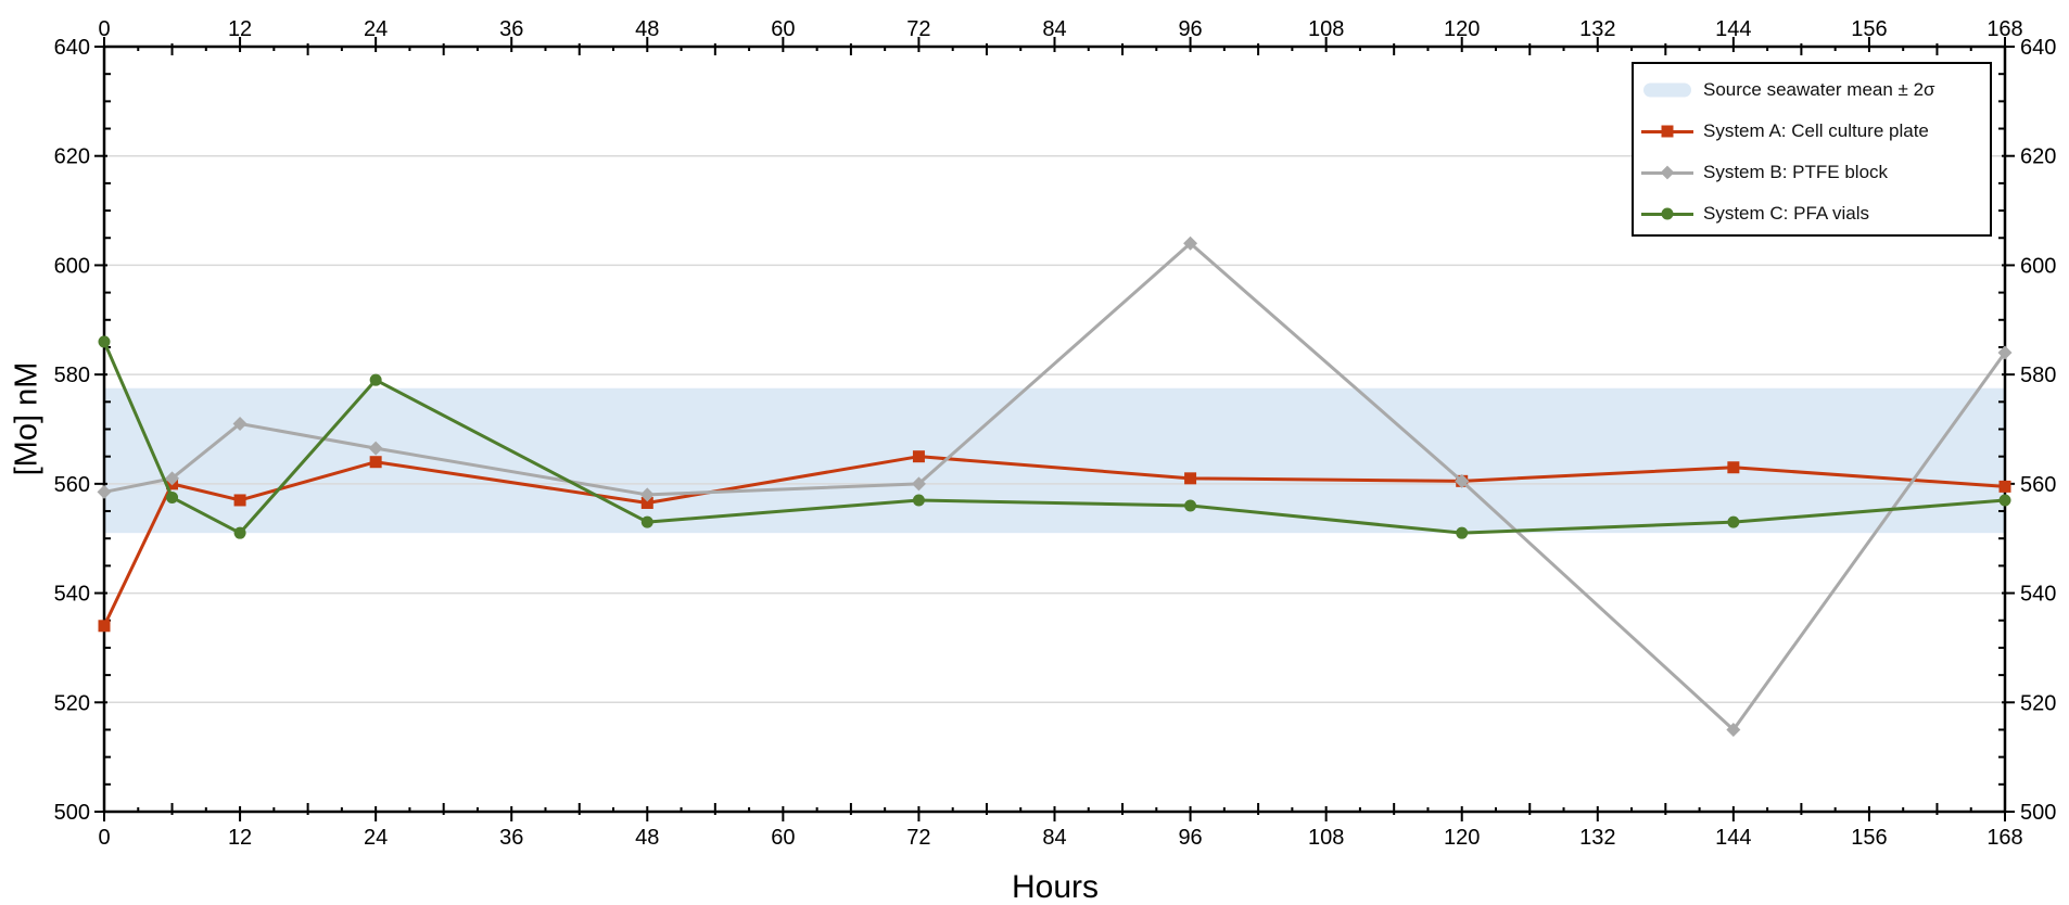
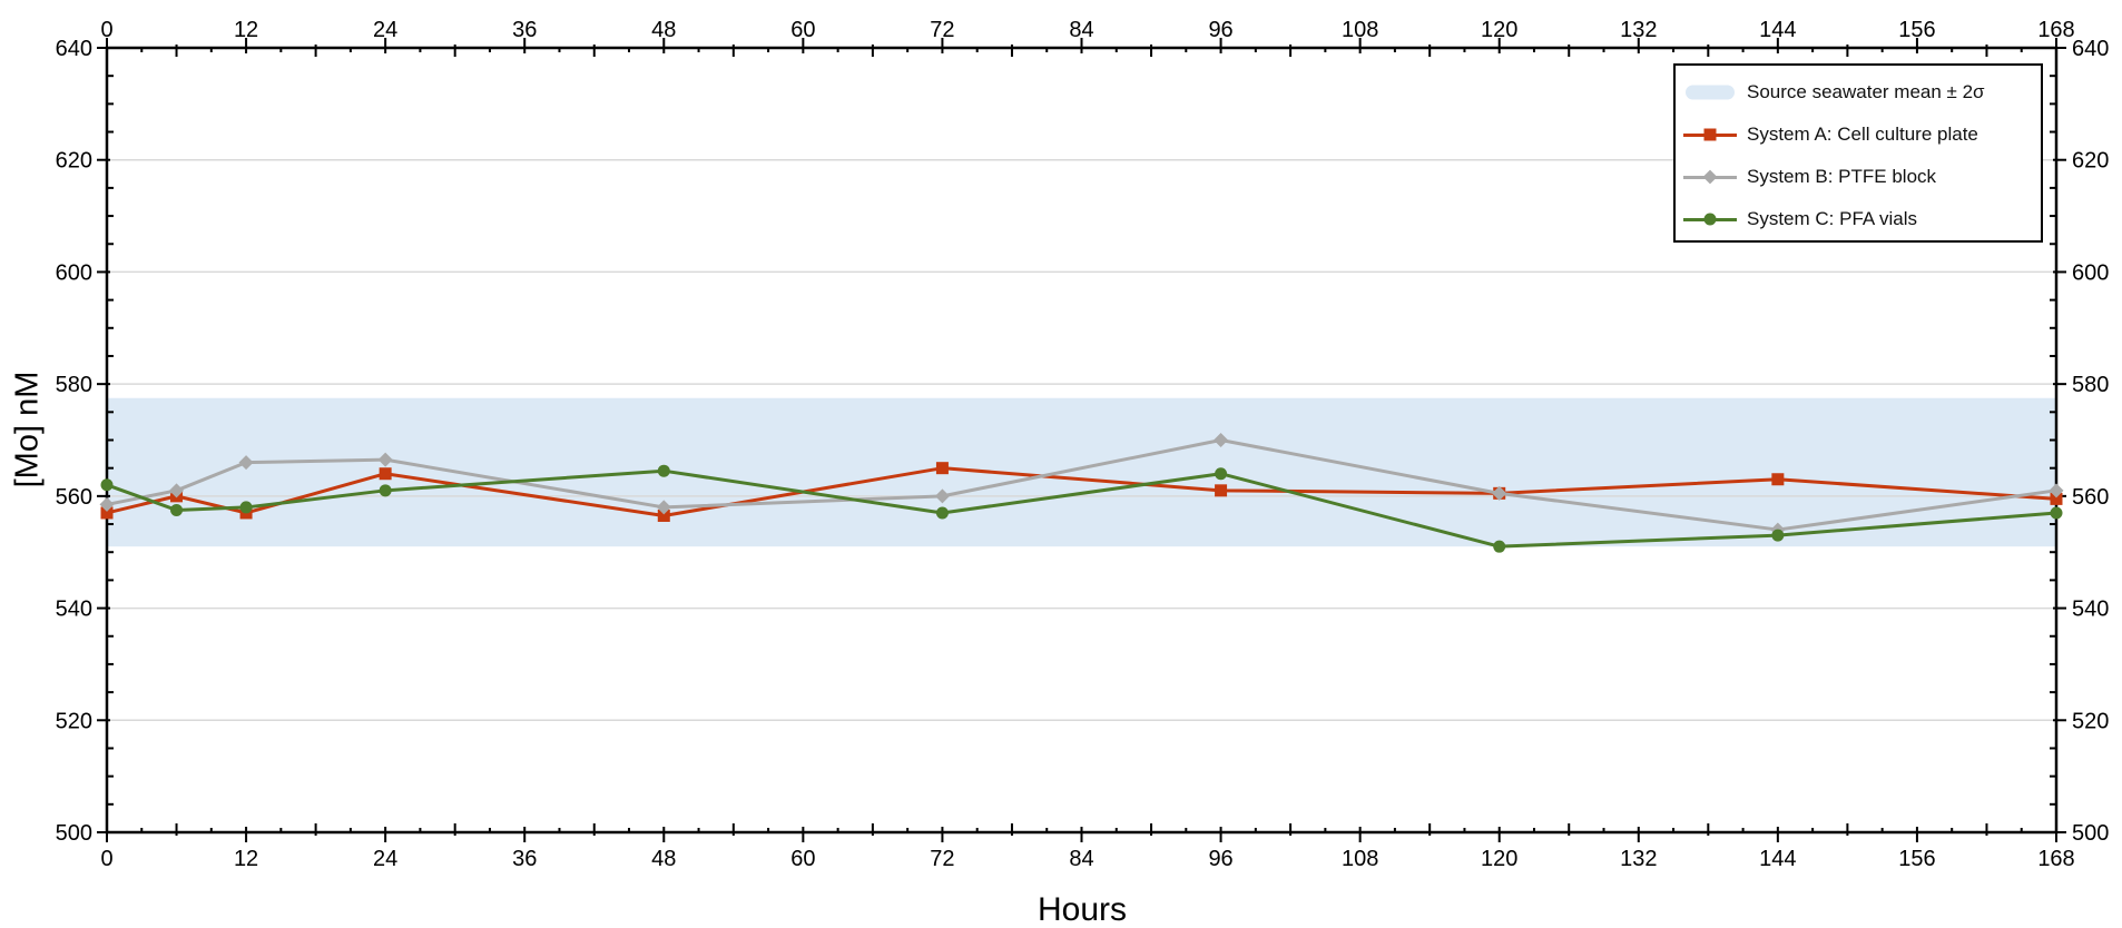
System A: Cell culture plate/0: 534 -> 557
System C: PFA vials/0: 586 -> 562
System B: PTFE block/12: 571 -> 566
System C: PFA vials/12: 551 -> 558
System C: PFA vials/24: 579 -> 561
System C: PFA vials/48: 553 -> 564
System B: PTFE block/96: 604 -> 570
System C: PFA vials/96: 556 -> 564
System B: PTFE block/144: 515 -> 554
System B: PTFE block/168: 584 -> 561
